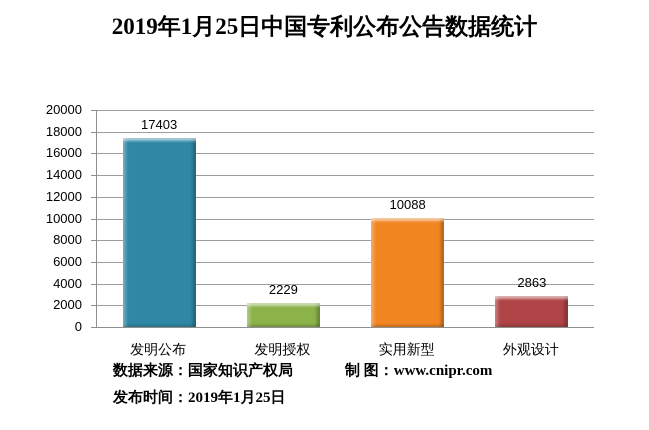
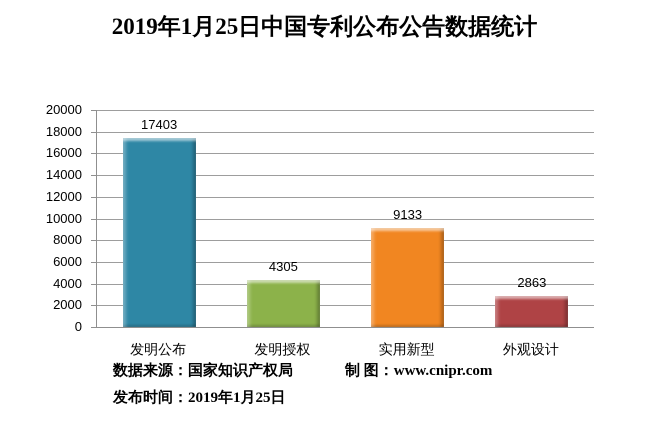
发明授权: 2229 -> 4305
实用新型: 10088 -> 9133
